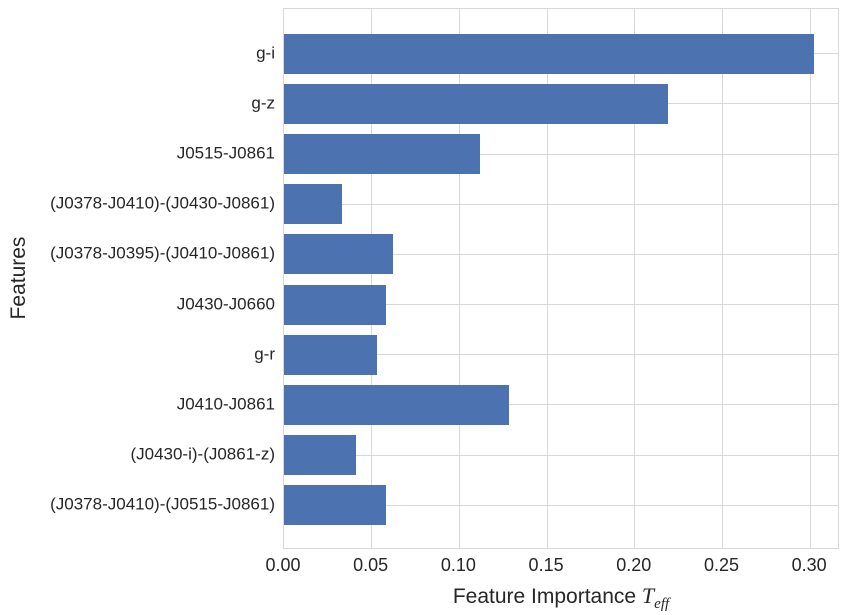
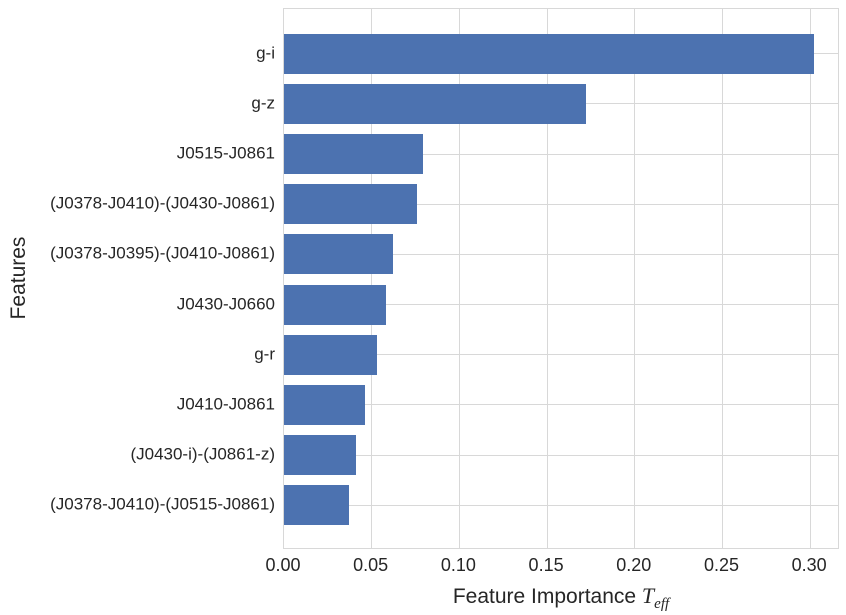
g-z: 0.219 -> 0.172
J0515-J0861: 0.112 -> 0.079
(J0378-J0410)-(J0430-J0861): 0.033 -> 0.076
J0410-J0861: 0.128 -> 0.046
(J0378-J0410)-(J0515-J0861): 0.058 -> 0.037
